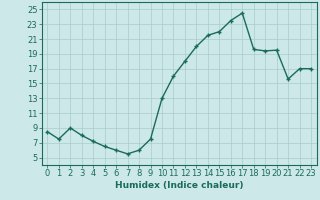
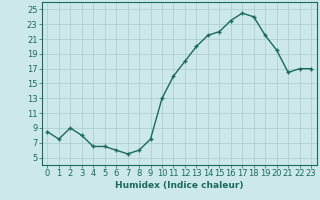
4: 7.2 -> 6.5
18: 19.6 -> 24.0
19: 19.4 -> 21.5
21: 15.6 -> 16.5
